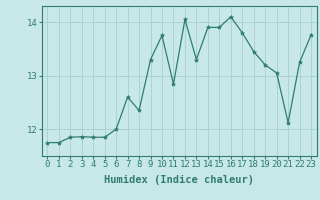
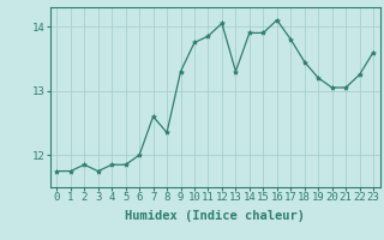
3: 11.86 -> 11.75
11: 12.84 -> 13.85
21: 12.12 -> 13.05
23: 13.76 -> 13.60
